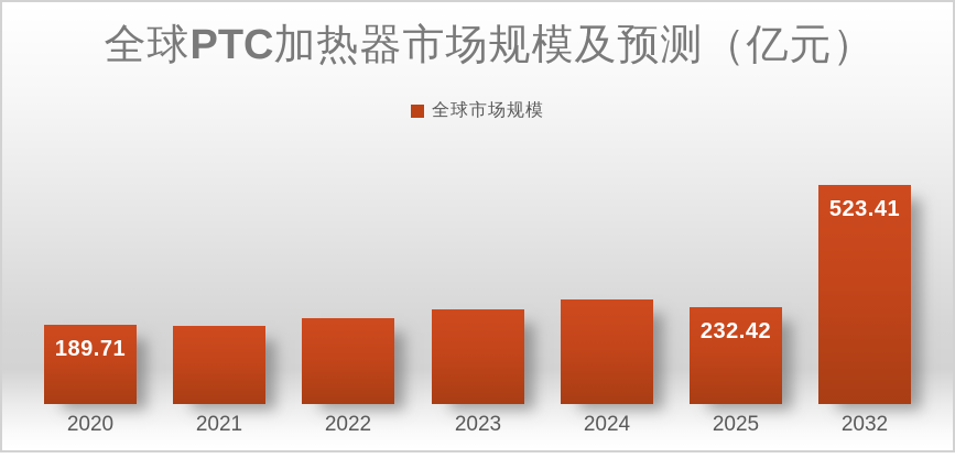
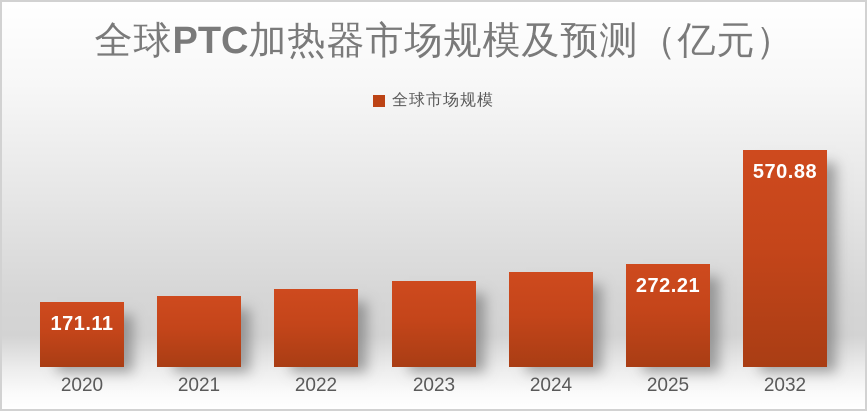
2020: 189.71 -> 171.11
2025: 232.42 -> 272.21
2032: 523.41 -> 570.88
